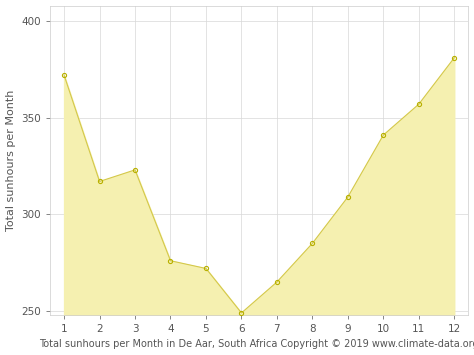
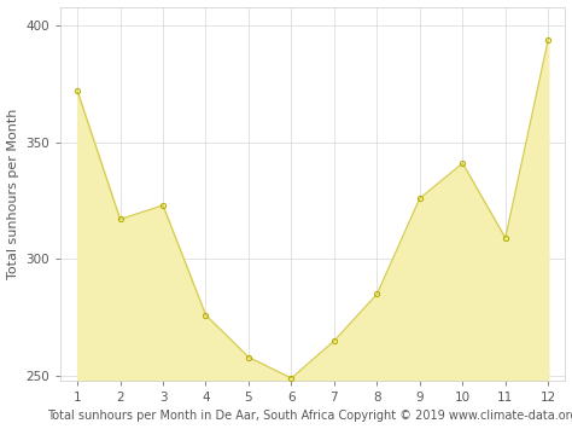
5: 272 -> 258
9: 309 -> 326
11: 357 -> 309
12: 381 -> 394
